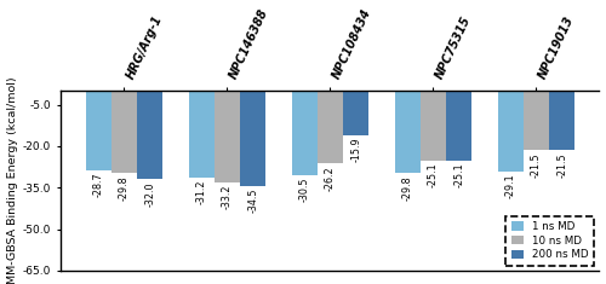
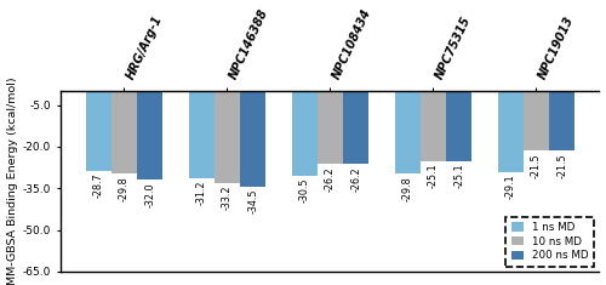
200 ns MD/NPC108434: -15.9 -> -26.2
